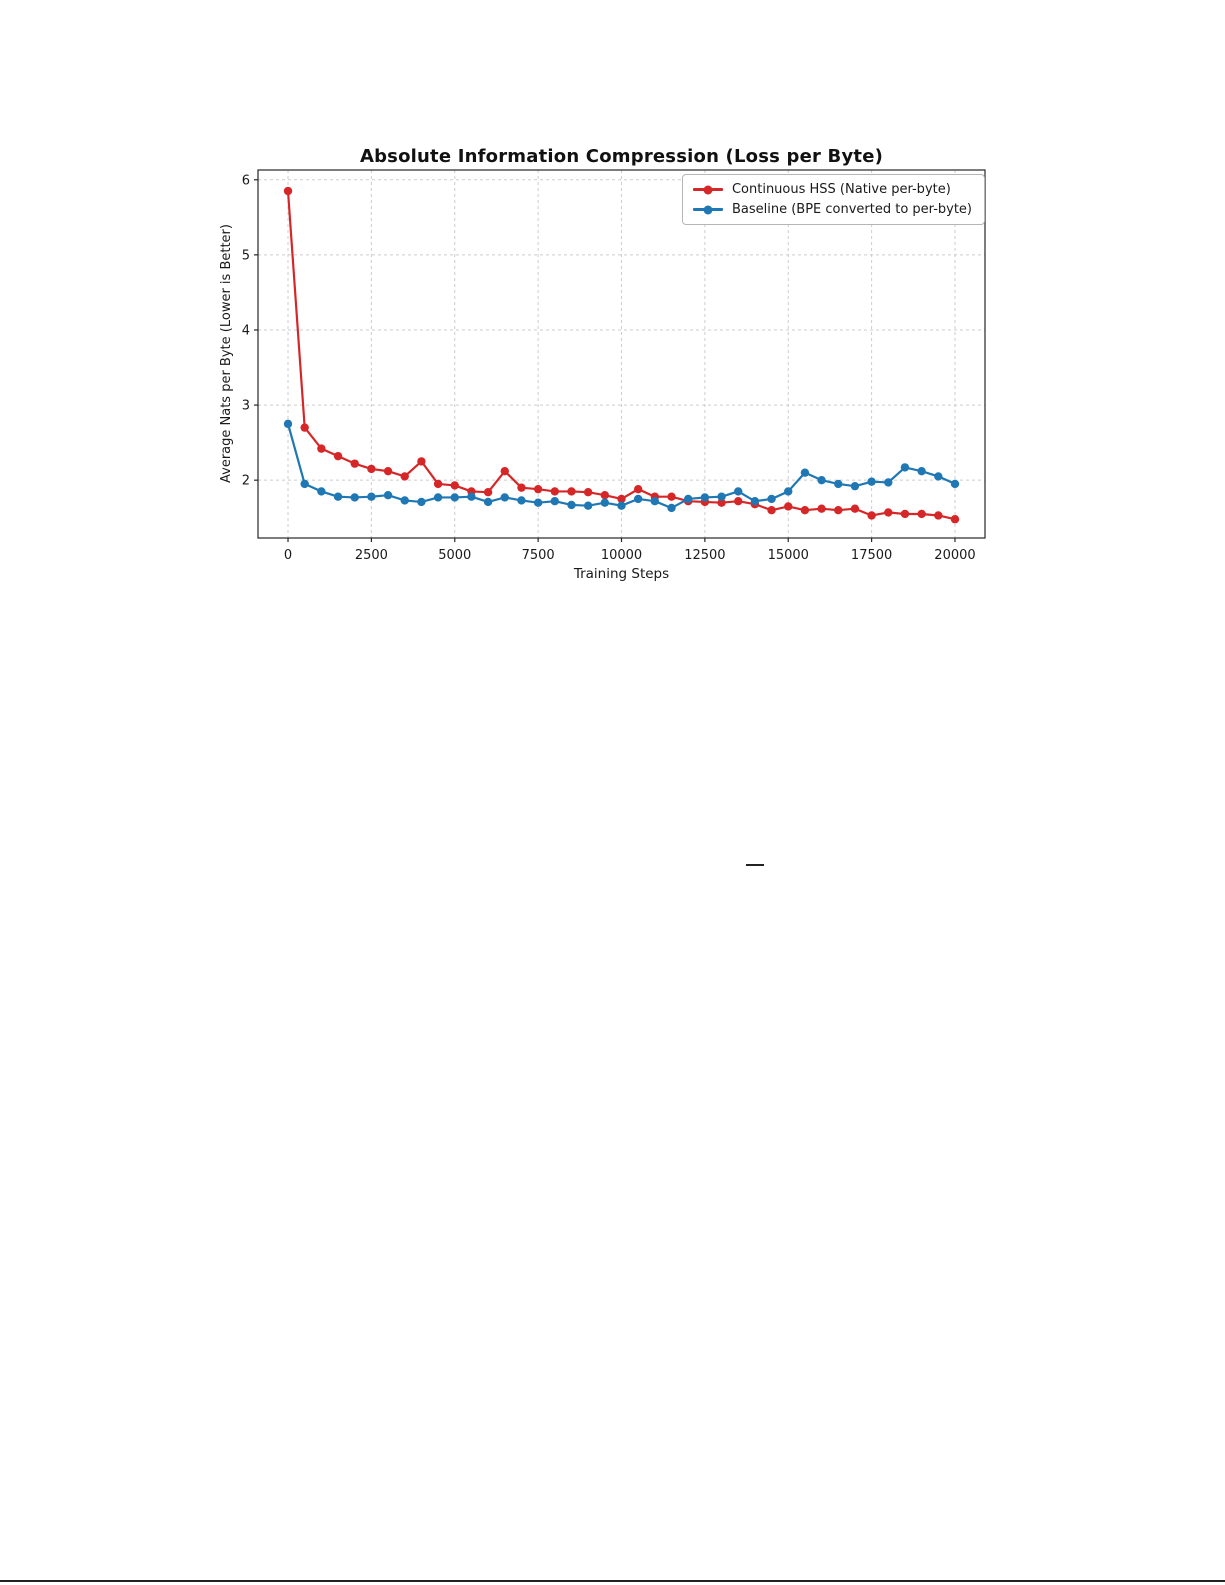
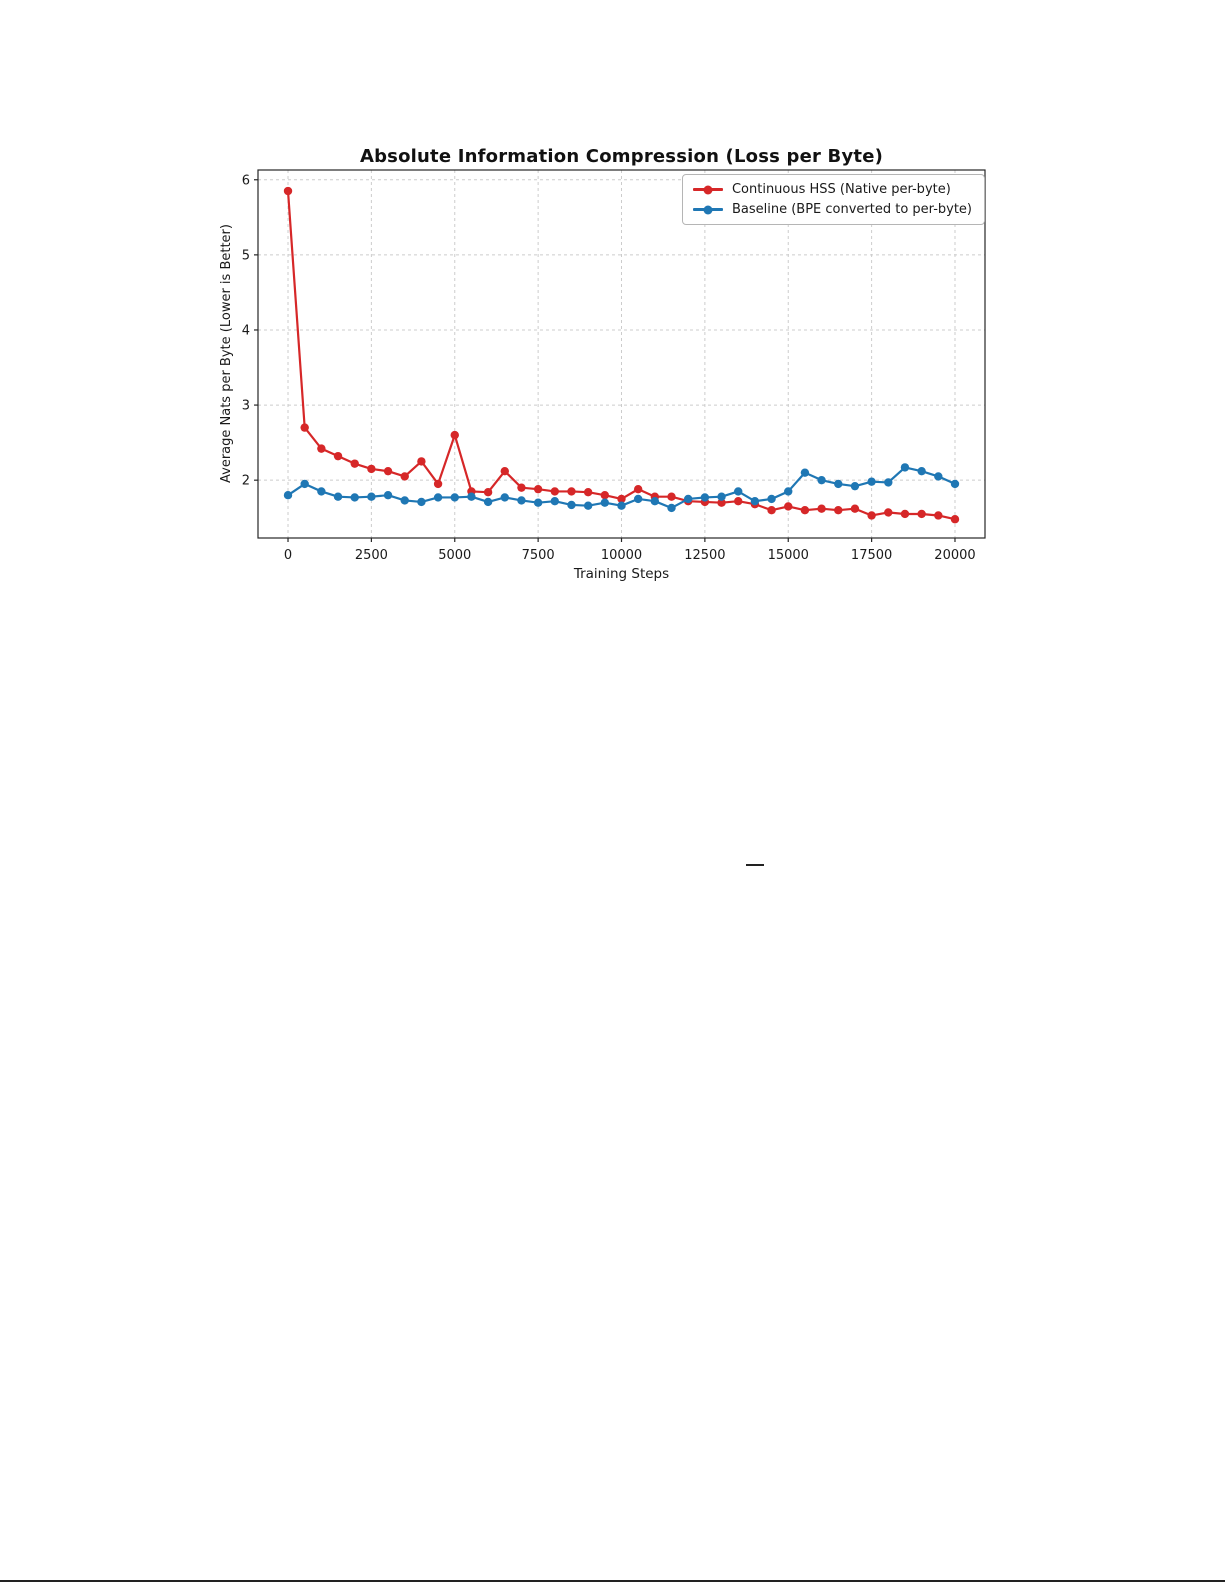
Baseline (BPE converted to per-byte)/0: 2.8 -> 1.8
Continuous HSS (Native per-byte)/5000: 1.9 -> 2.6
